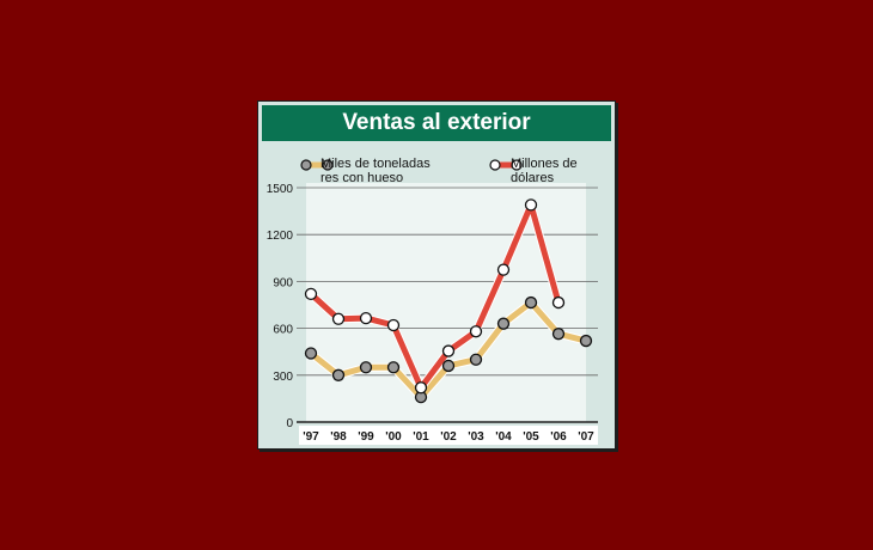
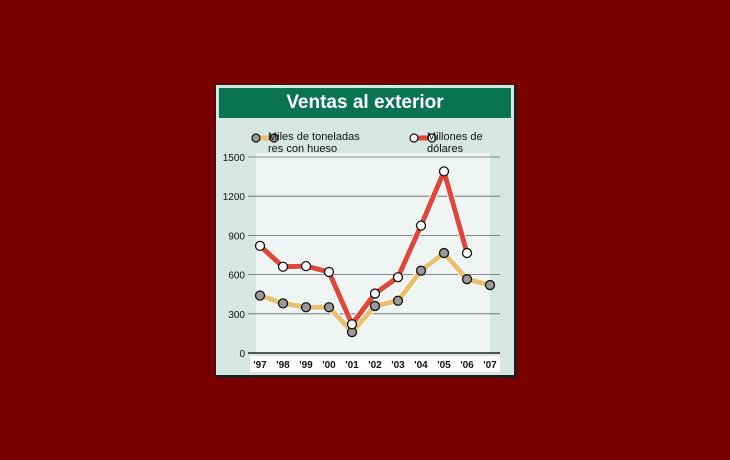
Miles de toneladas res con hueso/'98: 300 -> 380
